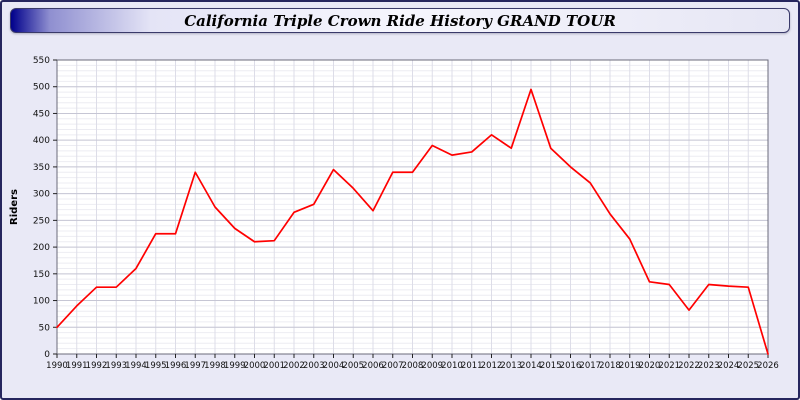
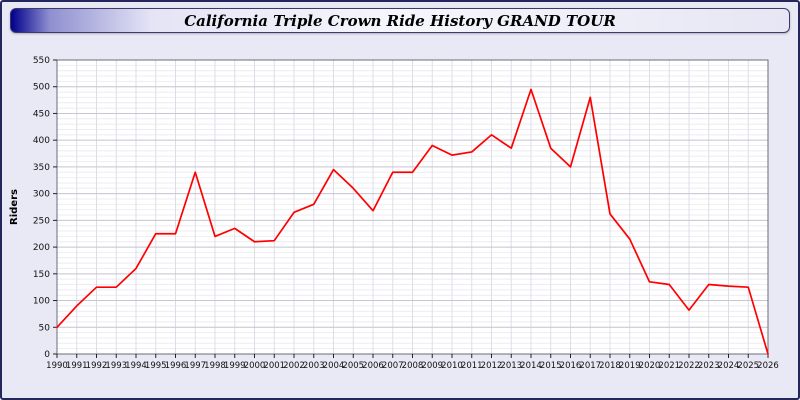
1998: 280 -> 220
2017: 320 -> 480
